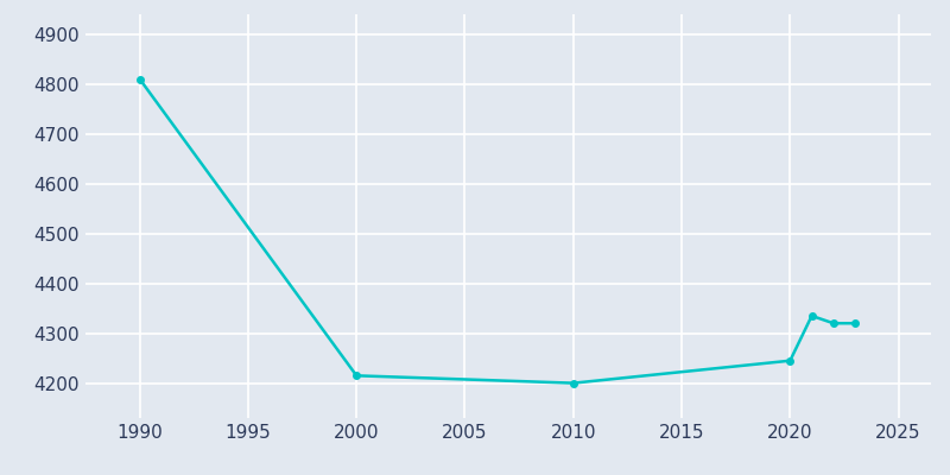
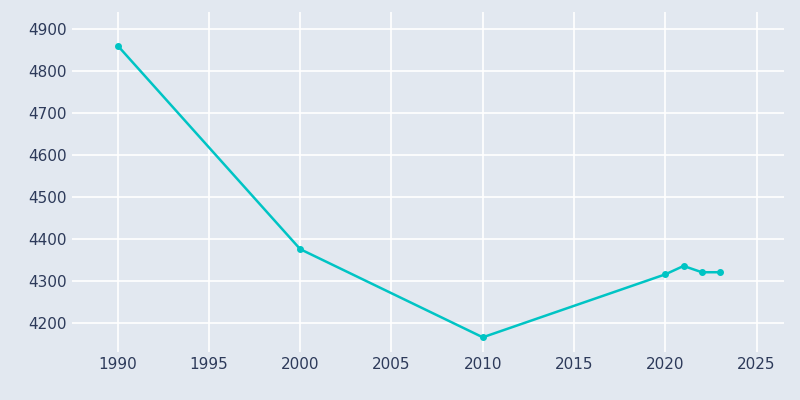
1990: 4810 -> 4860
2000: 4215 -> 4375
2010: 4200 -> 4165
2020: 4245 -> 4315
